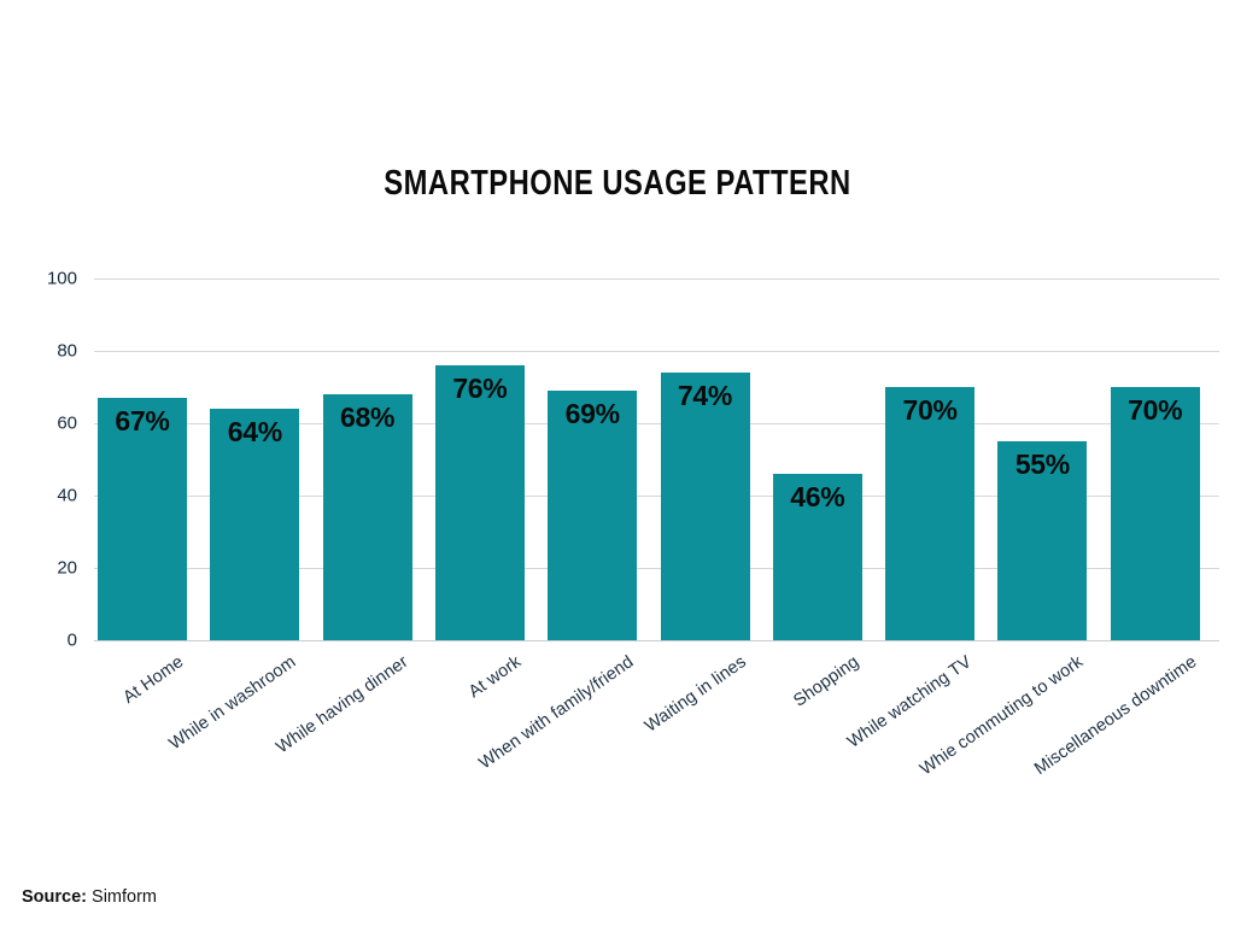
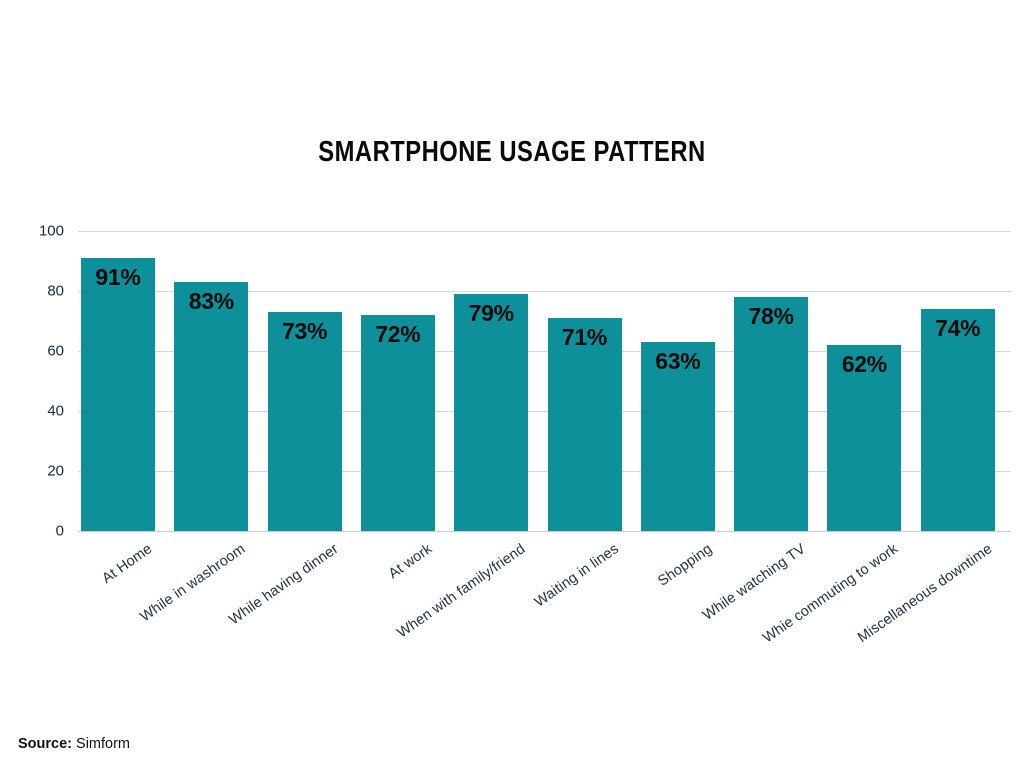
At Home: 67% -> 91%
While in washroom: 64% -> 83%
While having dinner: 68% -> 73%
At work: 76% -> 72%
When with family/friend: 69% -> 79%
Waiting in lines: 74% -> 71%
Shopping: 46% -> 63%
While watching TV: 70% -> 78%
Whie commuting to work: 55% -> 62%
Miscellaneous downtime: 70% -> 74%
